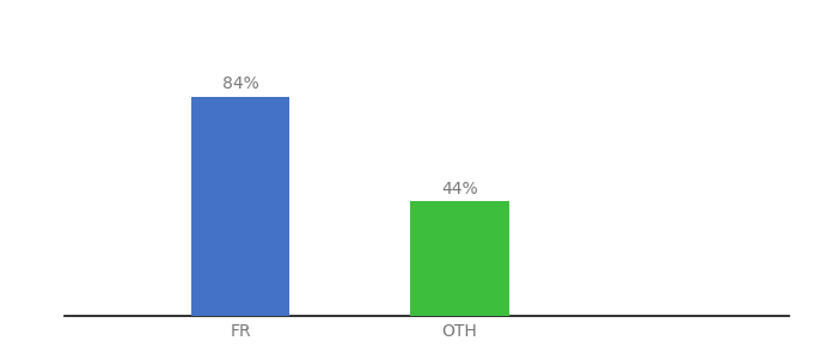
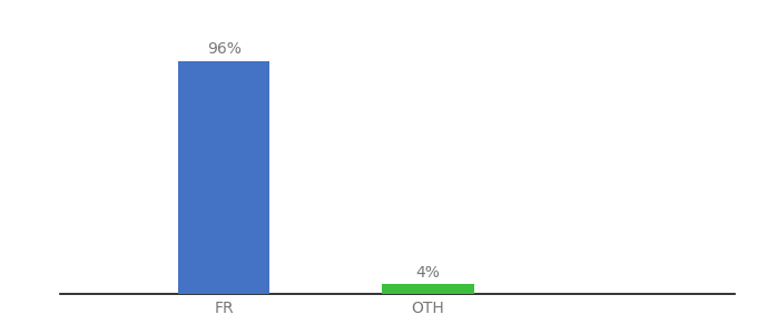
FR: 84% -> 96%
OTH: 44% -> 4%
